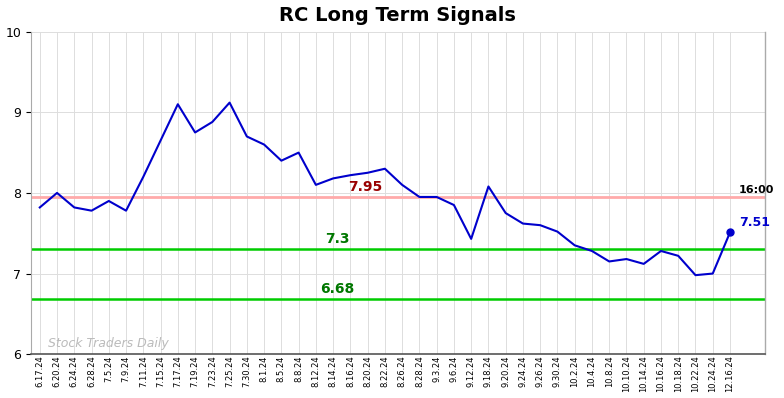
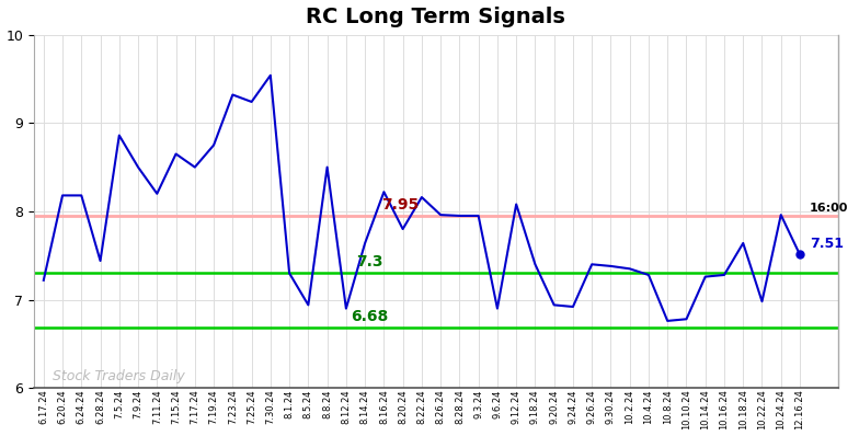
6.17.24: 7.82 -> 7.22
6.20.24: 8.00 -> 8.18
6.24.24: 7.82 -> 8.18
6.28.24: 7.78 -> 7.44
7.5.24: 7.90 -> 8.86
7.9.24: 7.78 -> 8.50
7.17.24: 9.10 -> 8.50
7.23.24: 8.88 -> 9.32
7.25.24: 9.12 -> 9.24
7.30.24: 8.70 -> 9.54
8.1.24: 8.60 -> 7.30
8.5.24: 8.40 -> 6.94
8.12.24: 8.10 -> 6.90
8.14.24: 8.18 -> 7.64
8.20.24: 8.25 -> 7.80
8.22.24: 8.30 -> 8.16
8.26.24: 8.10 -> 7.96
9.6.24: 7.85 -> 6.90
9.12.24: 7.43 -> 8.08
9.18.24: 8.08 -> 7.40
9.20.24: 7.75 -> 6.94
9.24.24: 7.62 -> 6.92
9.26.24: 7.60 -> 7.40
9.30.24: 7.52 -> 7.38
10.8.24: 7.15 -> 6.76
10.10.24: 7.18 -> 6.78
10.14.24: 7.12 -> 7.26
10.18.24: 7.22 -> 7.64
10.24.24: 7.00 -> 7.96
